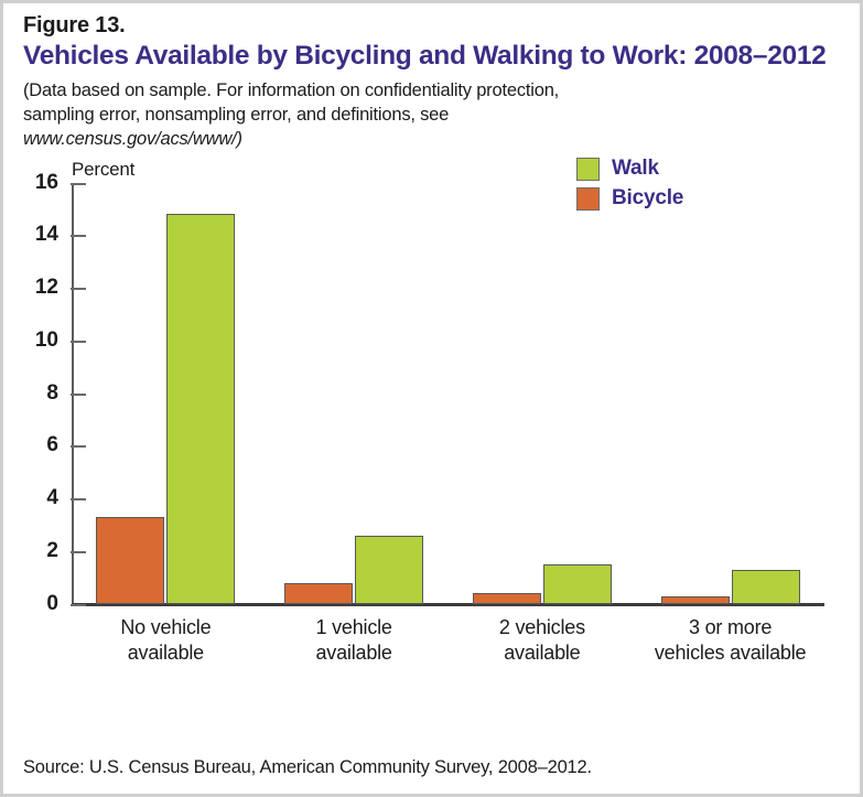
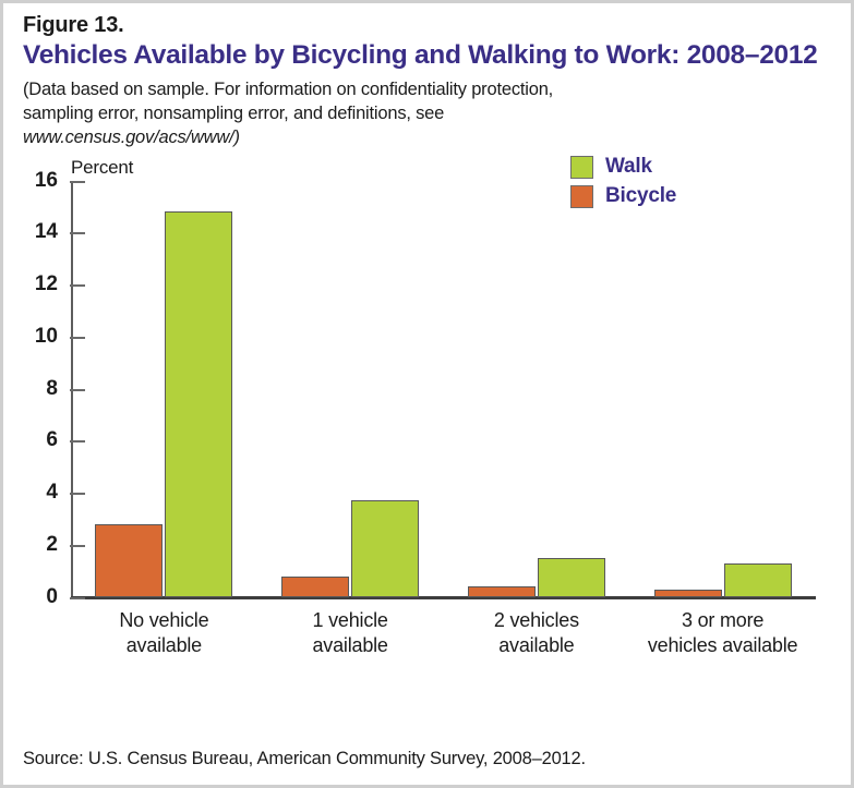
Bicycle/No vehicle available: 3.3 -> 2.8
Walk/1 vehicle available: 2.6 -> 3.7
